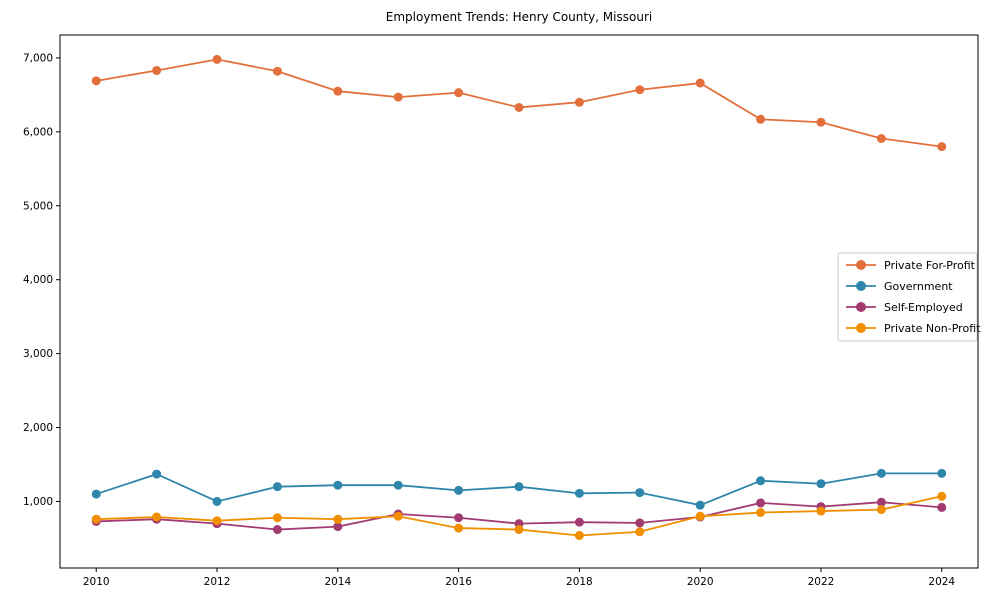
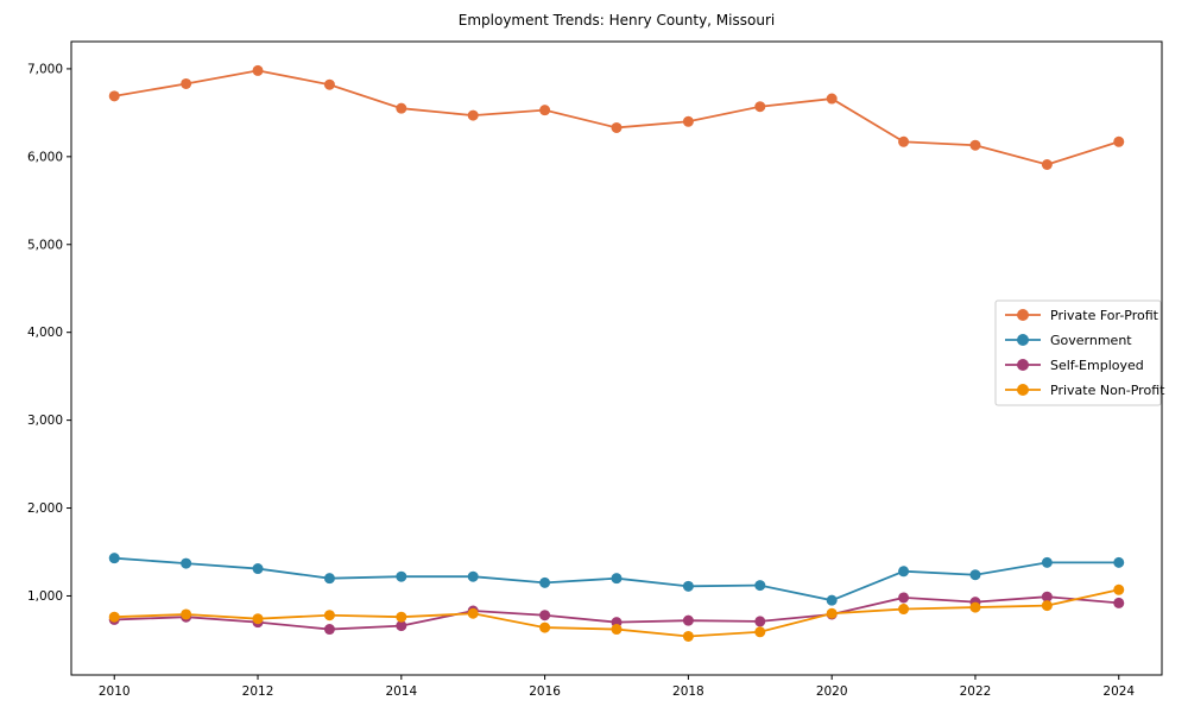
Government/2010: 1100 -> 1400
Government/2012: 1000 -> 1300
Private For-Profit/2024: 5800 -> 6200
